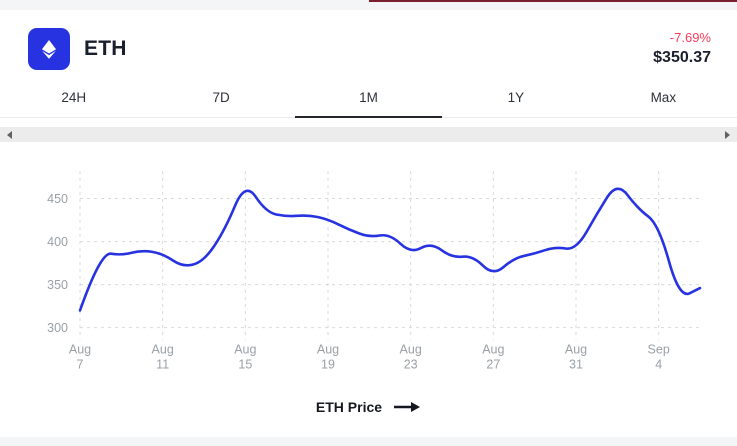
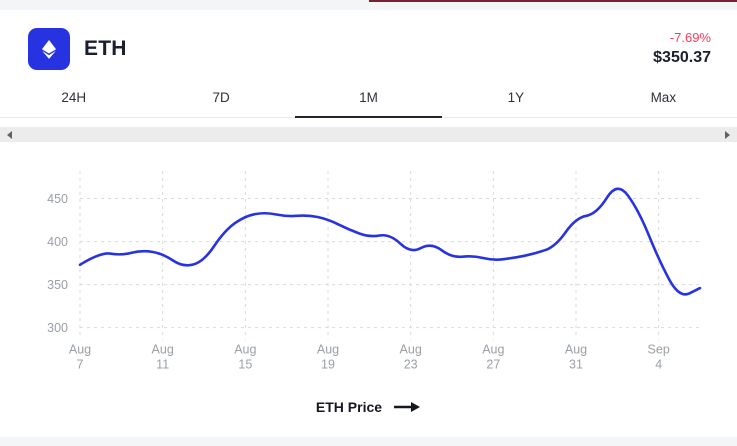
Aug 7: 320 -> 370
Aug 15: 470 -> 430
Aug 27: 360 -> 380
Aug 31: 390 -> 430
Sep 4: 420 -> 380
